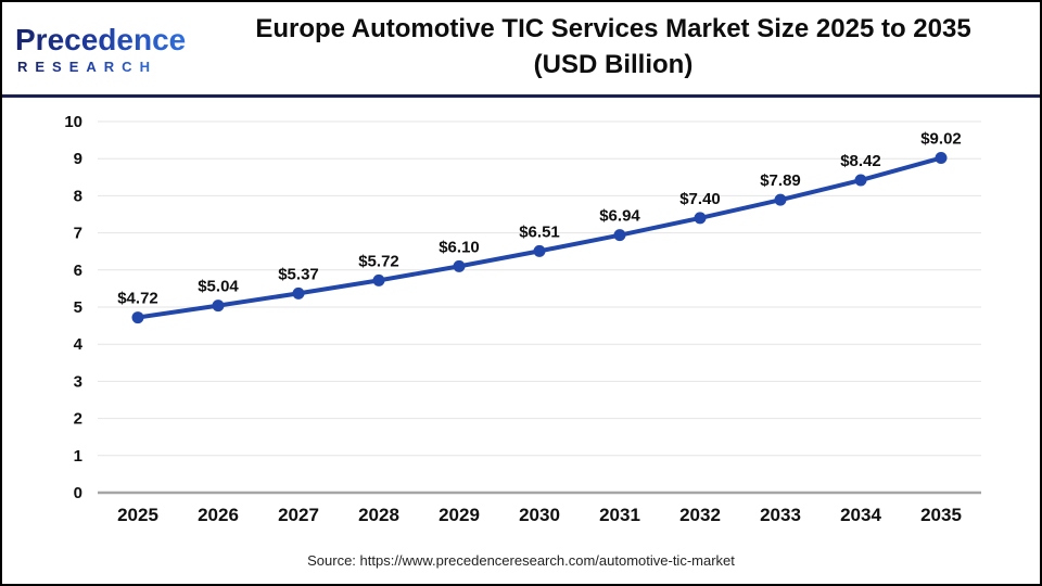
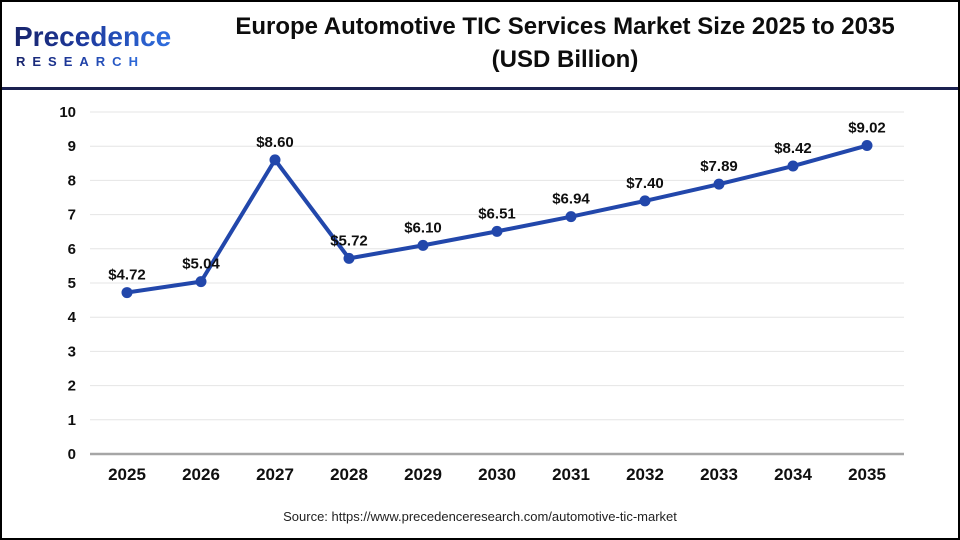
2027: $5.37 -> $8.60
